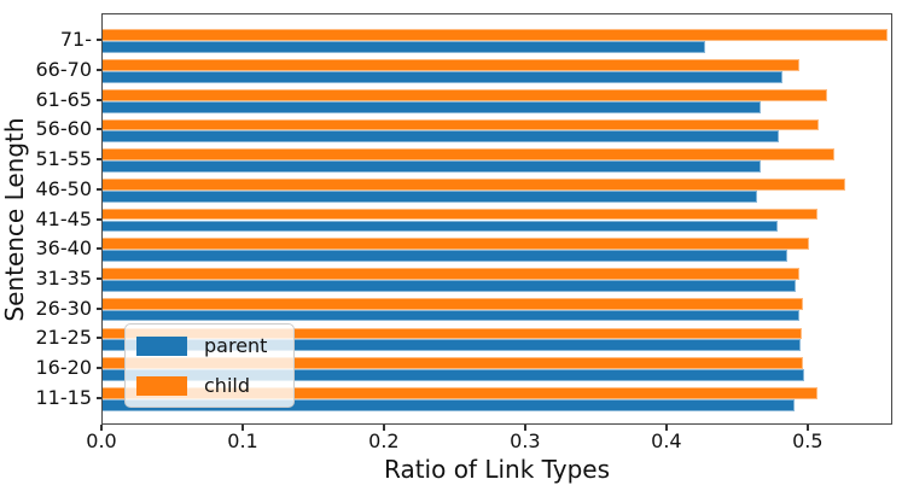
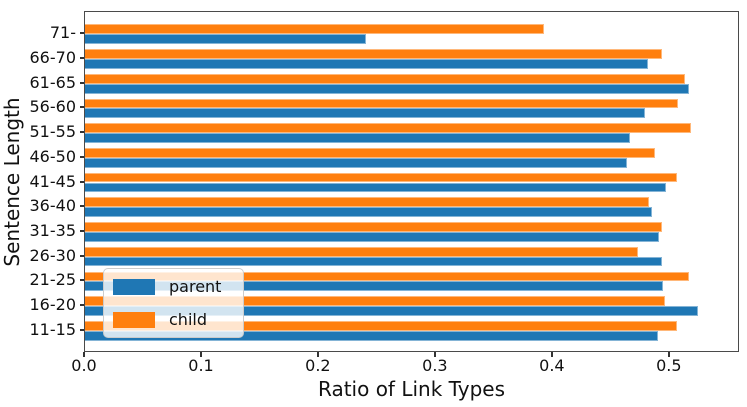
parent/71-: 0.427 -> 0.240
child/71-: 0.556 -> 0.392
parent/61-65: 0.466 -> 0.516
child/46-50: 0.526 -> 0.487
parent/41-45: 0.478 -> 0.497
child/36-40: 0.500 -> 0.482
child/26-30: 0.496 -> 0.473
child/21-25: 0.495 -> 0.516
parent/16-20: 0.497 -> 0.524
